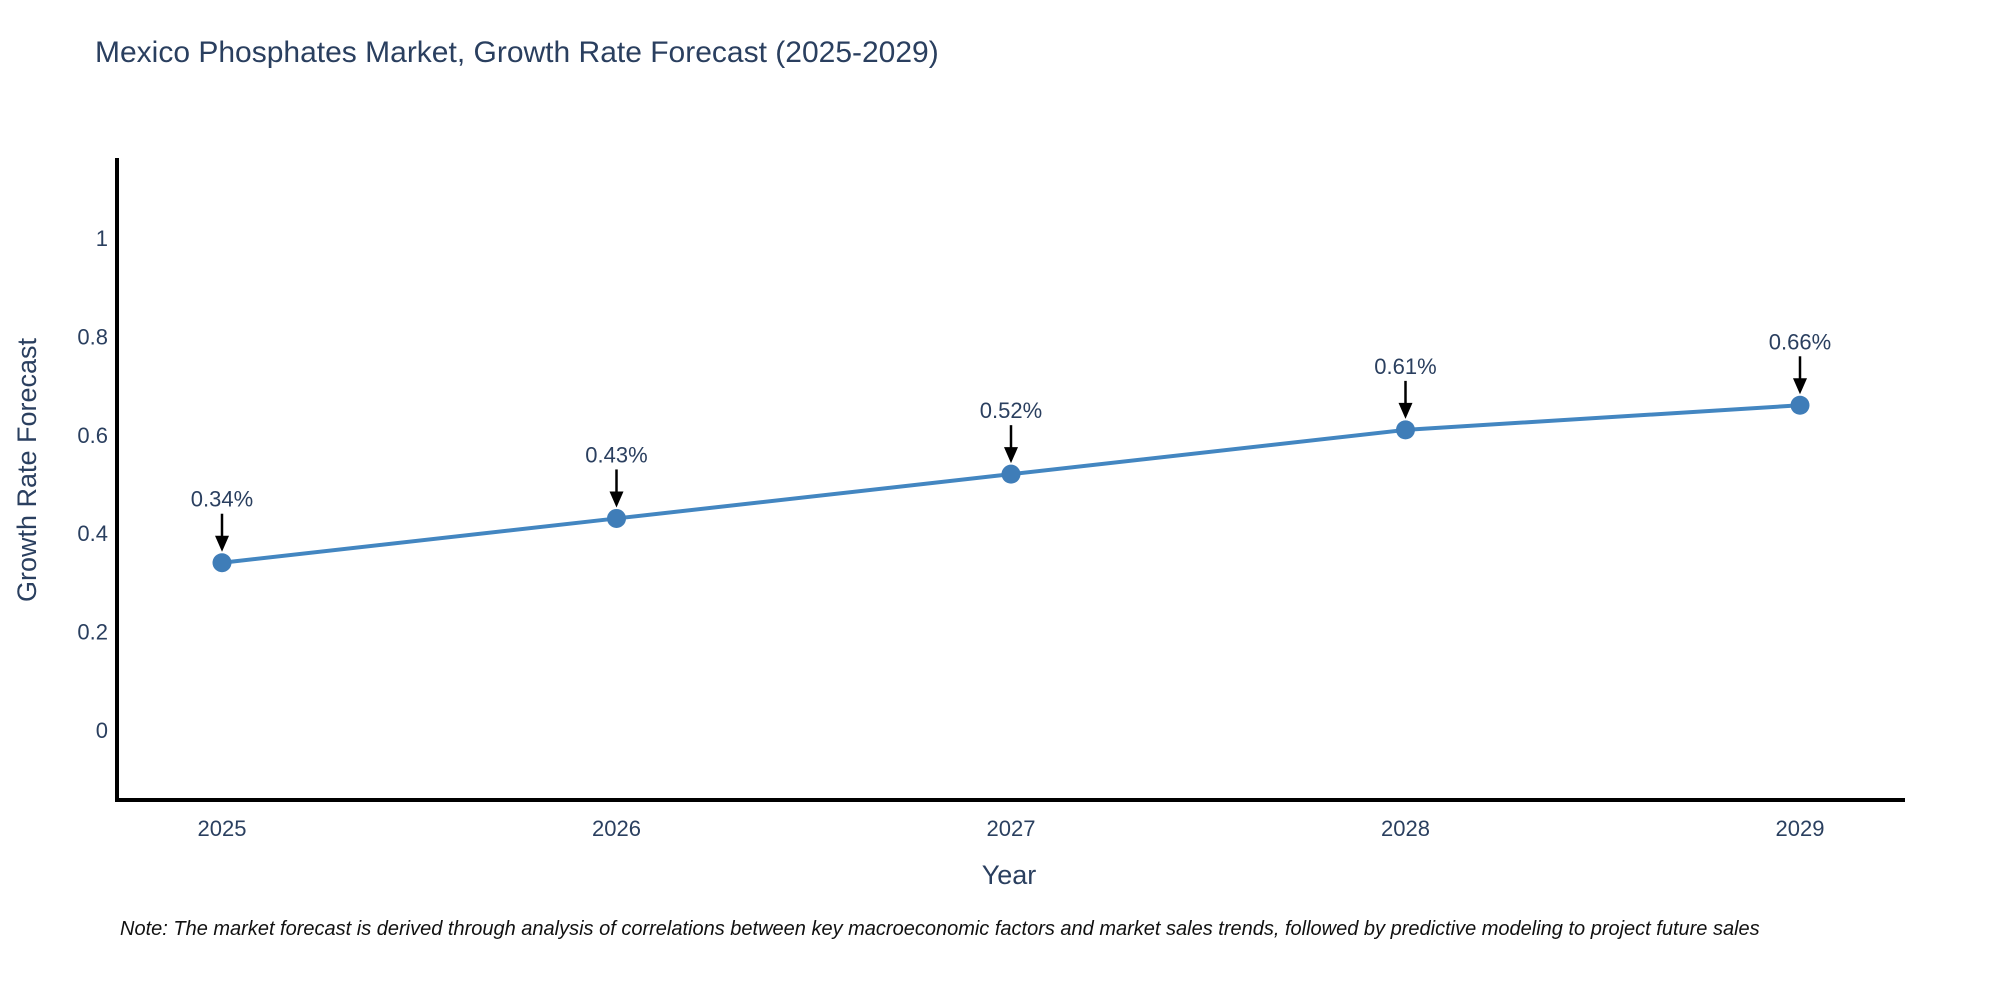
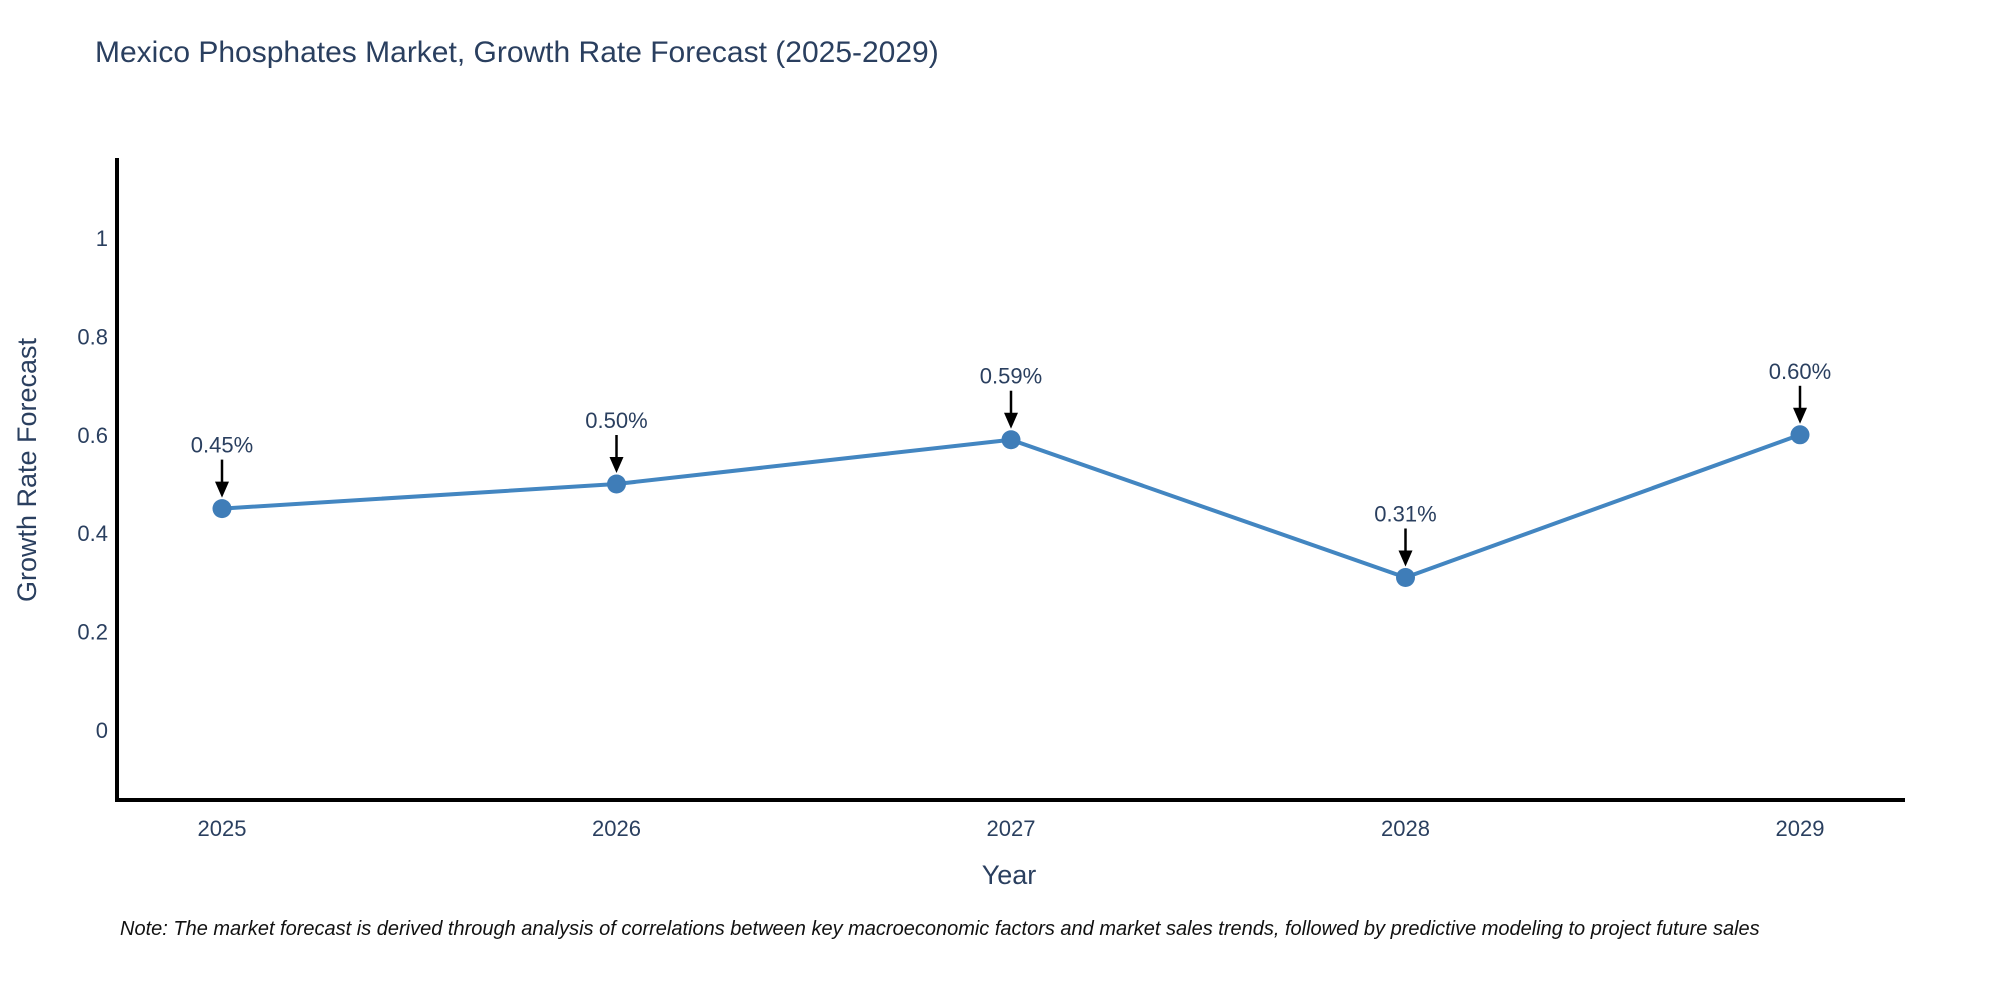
2025: 0.34% -> 0.45%
2026: 0.43% -> 0.50%
2027: 0.52% -> 0.59%
2028: 0.61% -> 0.31%
2029: 0.66% -> 0.60%
